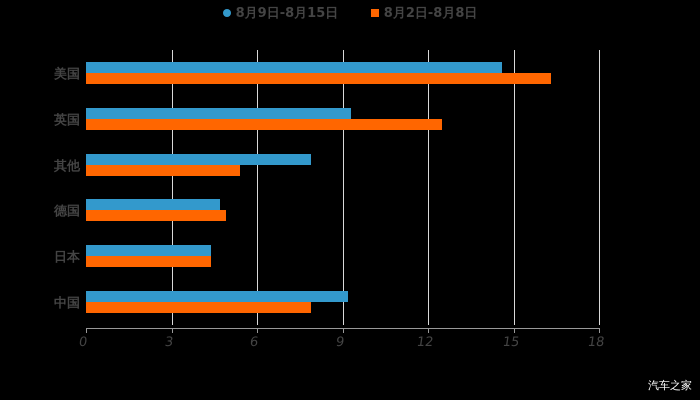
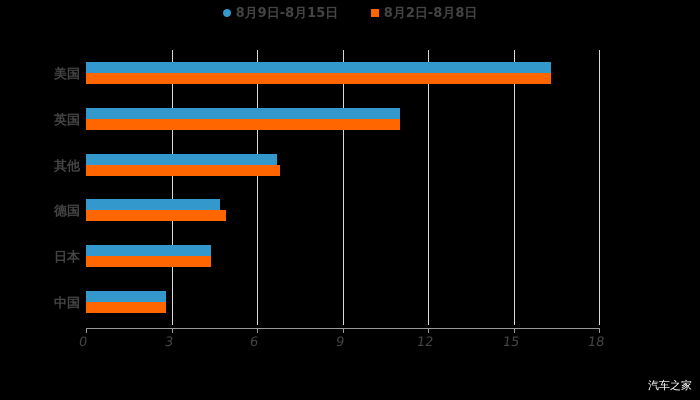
8月9日-8月15日/美国: 14.6 -> 16.3
8月9日-8月15日/英国: 9.3 -> 11.0
8月2日-8月8日/英国: 12.5 -> 11.0
8月9日-8月15日/其他: 7.9 -> 6.7
8月2日-8月8日/其他: 5.4 -> 6.8
8月9日-8月15日/中国: 9.2 -> 2.8
8月2日-8月8日/中国: 7.9 -> 2.8
